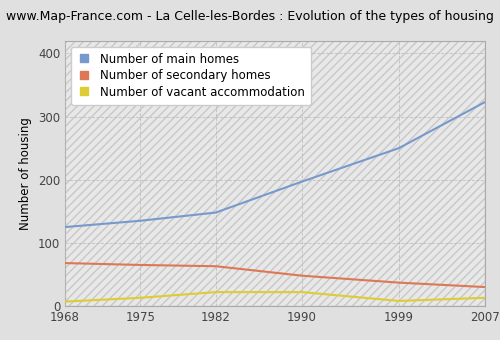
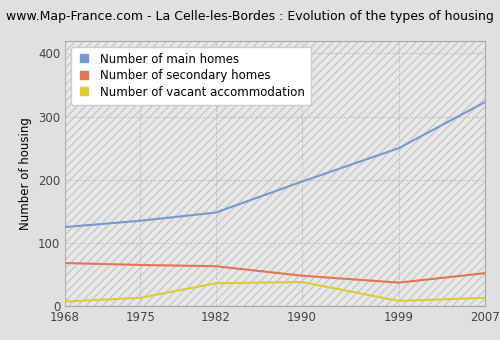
Number of vacant accommodation/1982: 22 -> 36
Number of vacant accommodation/1990: 22 -> 38
Number of secondary homes/2007: 30 -> 52
